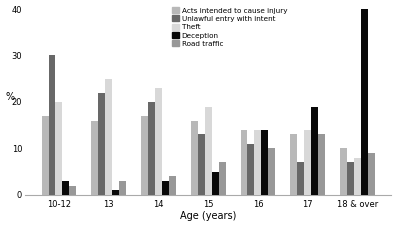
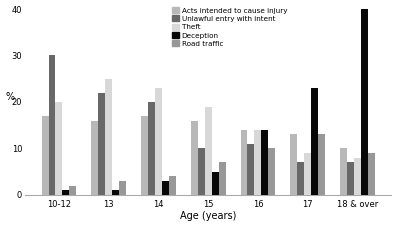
Deception/10-12: 3 -> 1
Unlawful entry with intent/15: 13 -> 10
Theft/17: 14 -> 9
Deception/17: 19 -> 23
